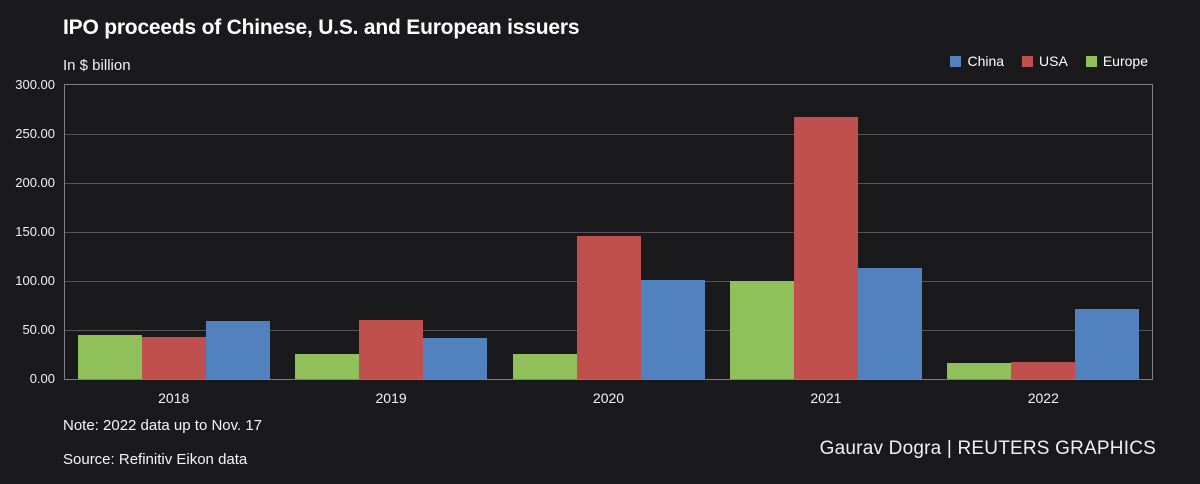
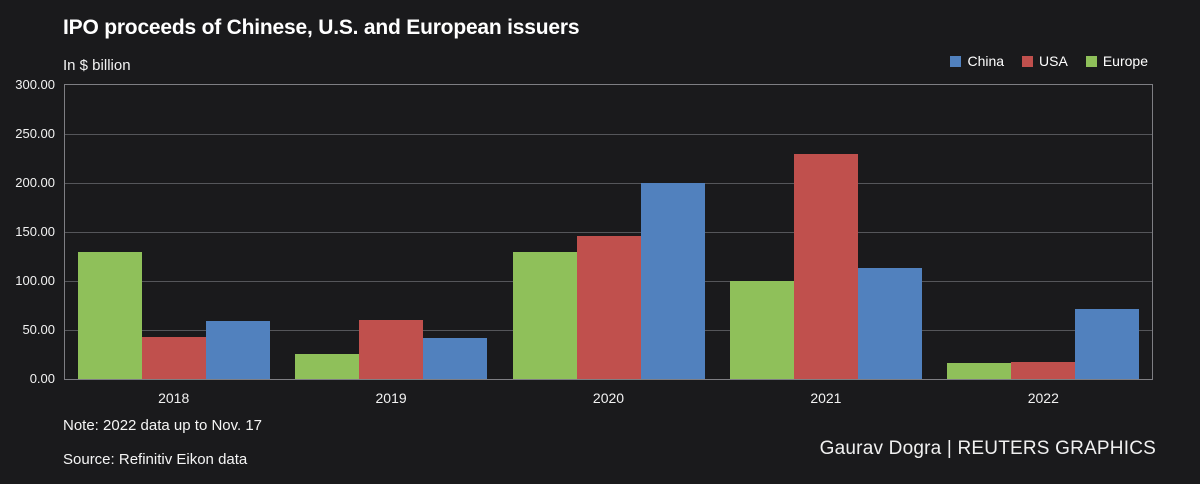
Europe/2018: 40 -> 130
China/2020: 100 -> 200
Europe/2020: 20 -> 130
USA/2021: 270 -> 230
